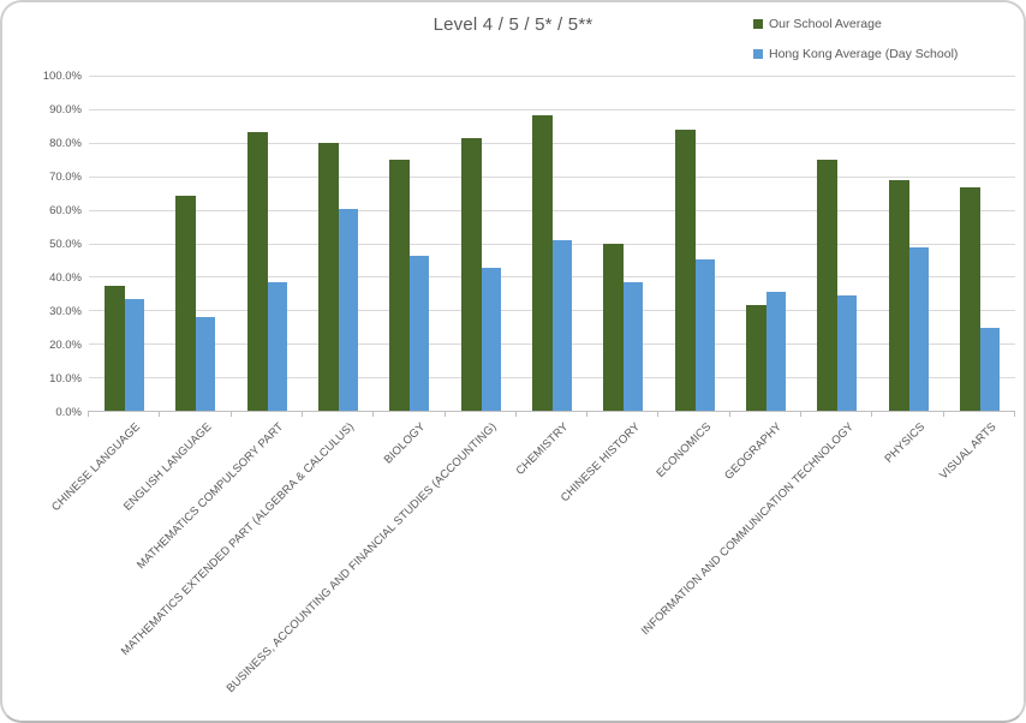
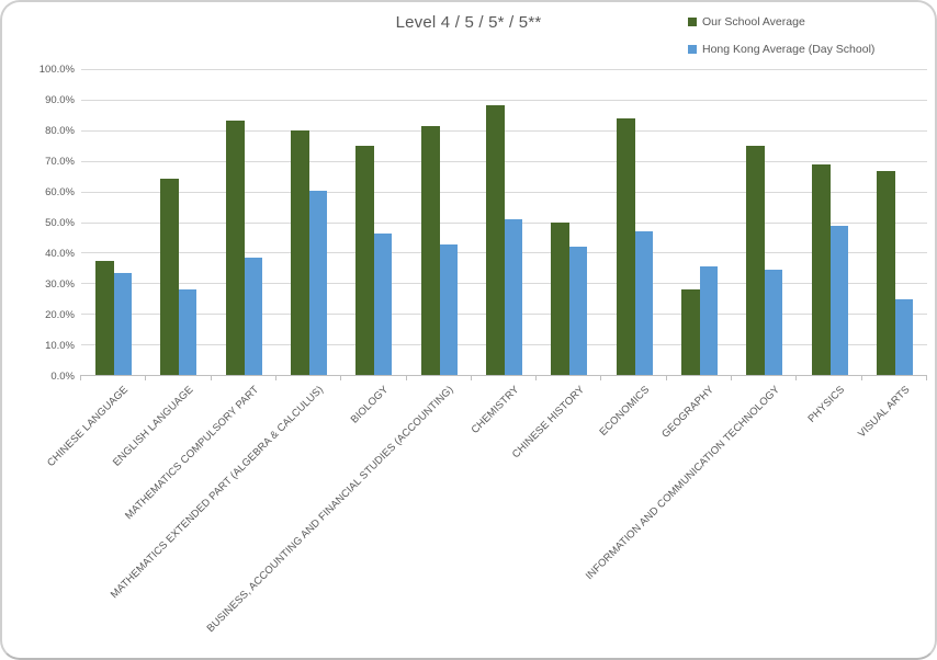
Hong Kong Average (Day School)/CHINESE HISTORY: 38% -> 42%
Hong Kong Average (Day School)/ECONOMICS: 45% -> 47%
Our School Average/GEOGRAPHY: 32% -> 28%
